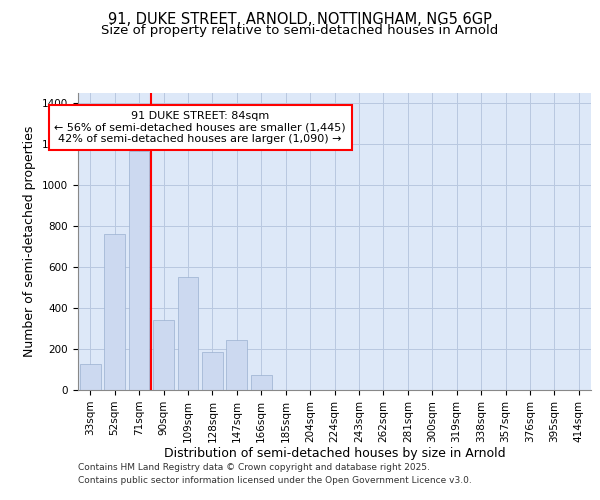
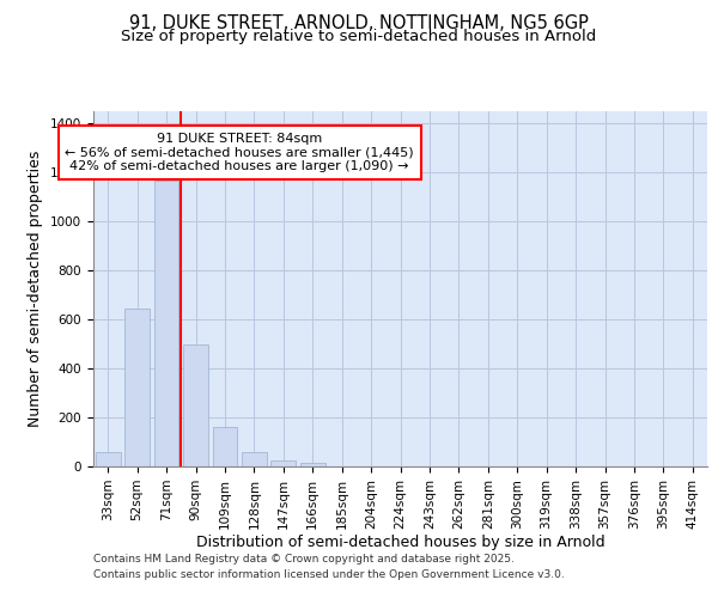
33sqm: 125 -> 60
52sqm: 760 -> 645
90sqm: 340 -> 495
109sqm: 550 -> 160
128sqm: 185 -> 60
147sqm: 245 -> 25
166sqm: 75 -> 15
